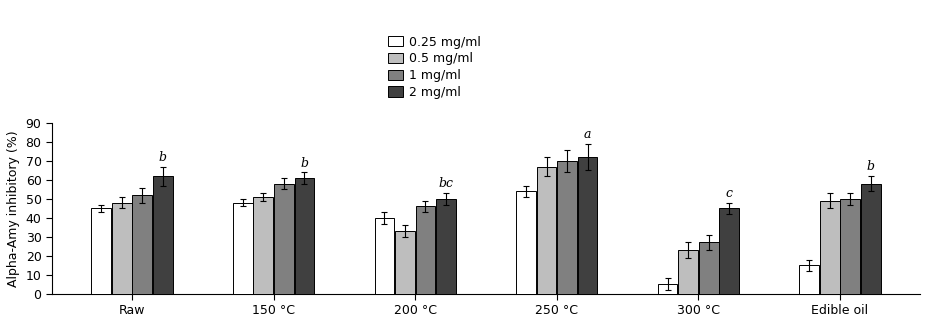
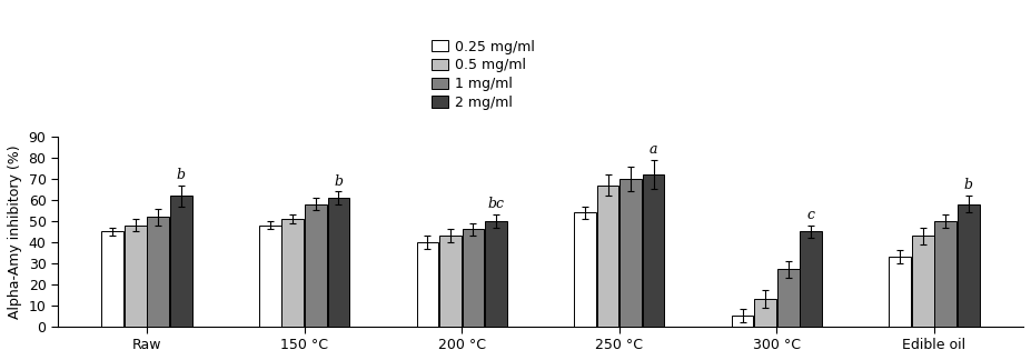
0.5 mg/ml/200 °C: 33 -> 43
0.5 mg/ml/300 °C: 23 -> 13
0.25 mg/ml/Edible oil: 15 -> 33
0.5 mg/ml/Edible oil: 49 -> 43
